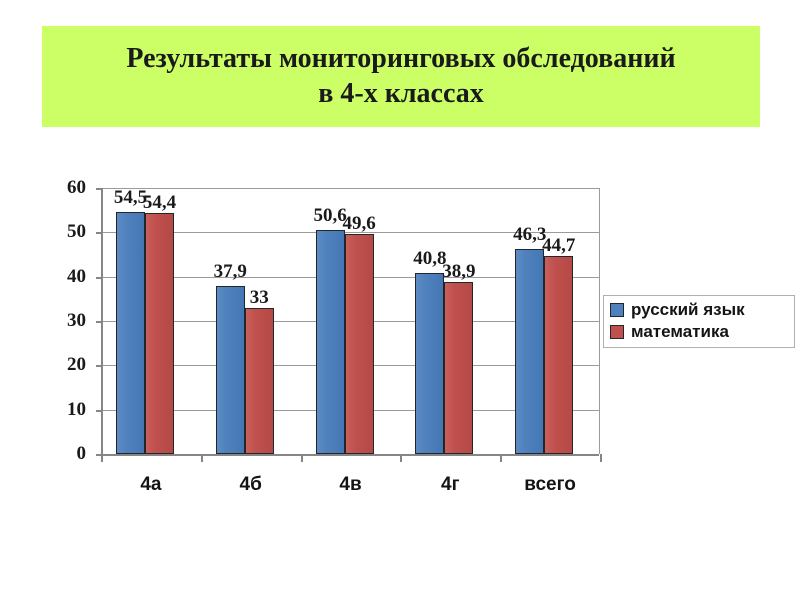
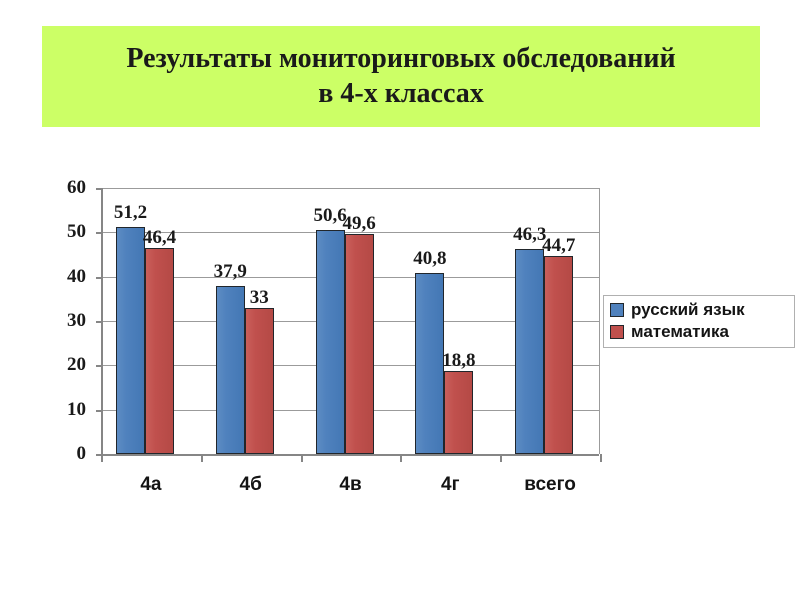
русский язык/4а: 54,5 -> 51,2
математика/4а: 54,4 -> 46,4
математика/4г: 38,9 -> 18,8
